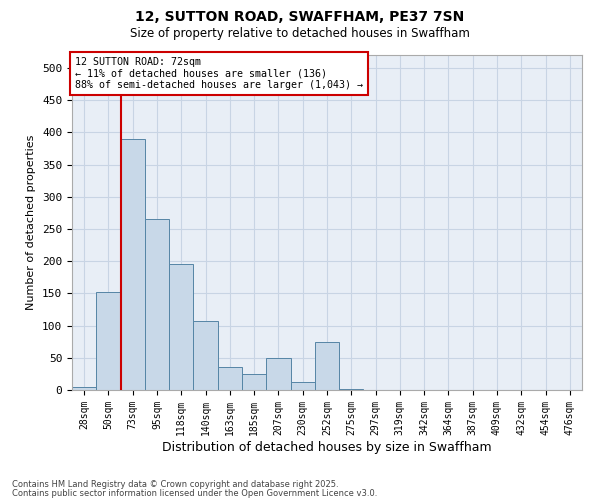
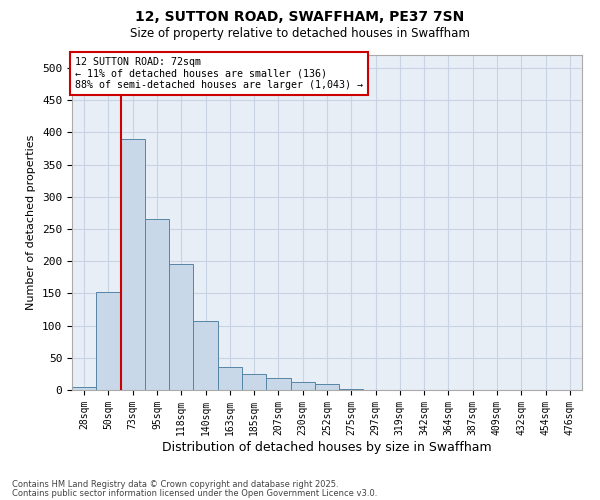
207sqm: 50 -> 18
252sqm: 74 -> 9
